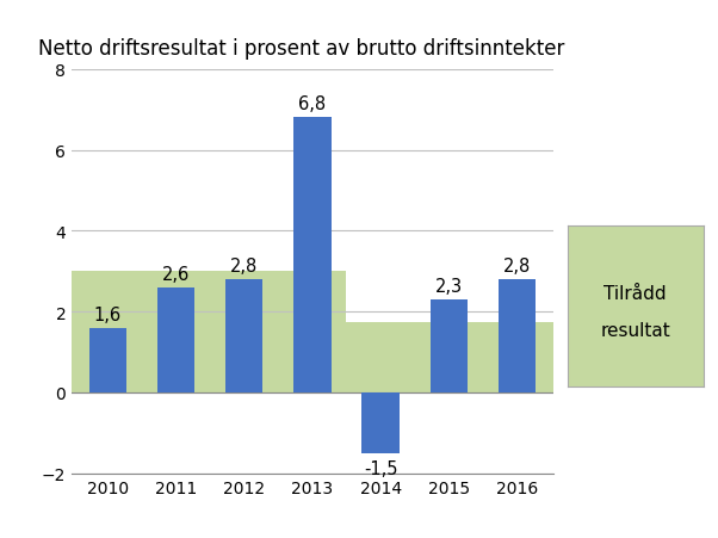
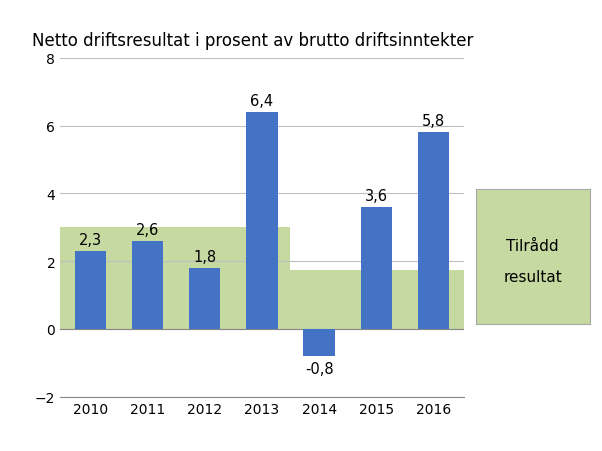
2010: 1,6 -> 2,3
2012: 2,8 -> 1,8
2013: 6,8 -> 6,4
2014: -1,5 -> -0,8
2015: 2,3 -> 3,6
2016: 2,8 -> 5,8
